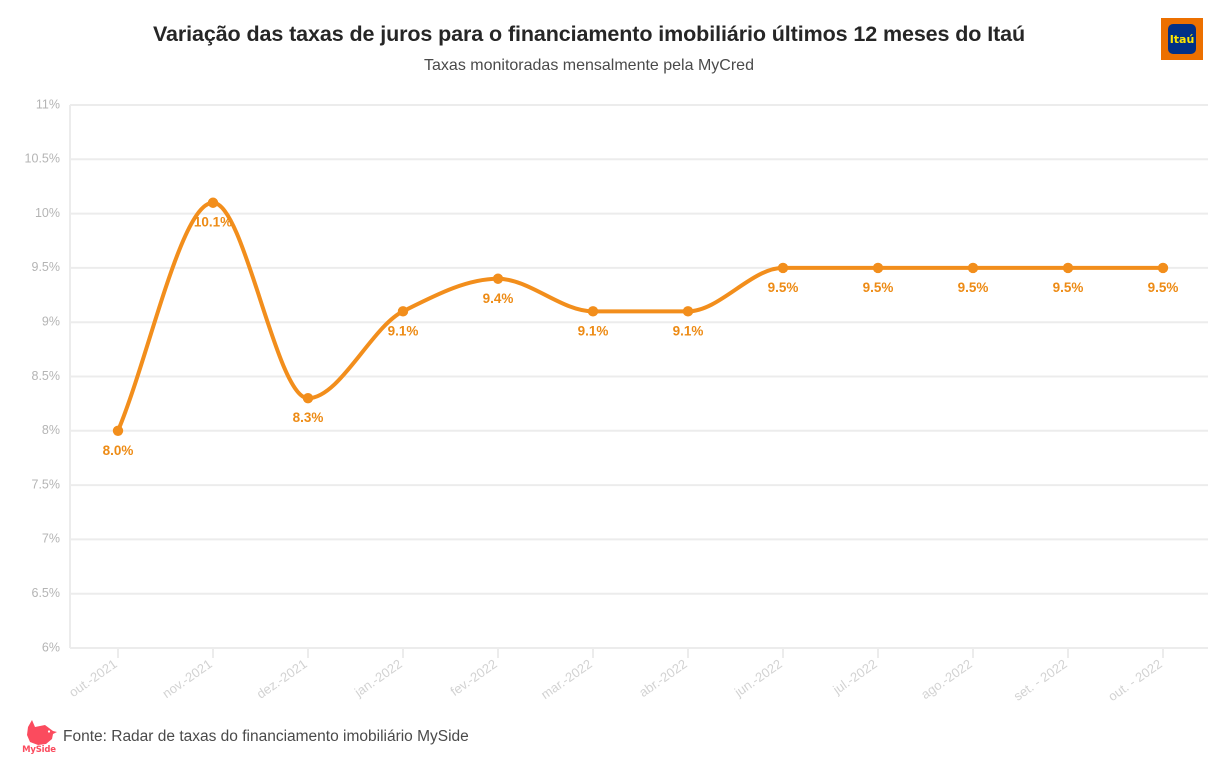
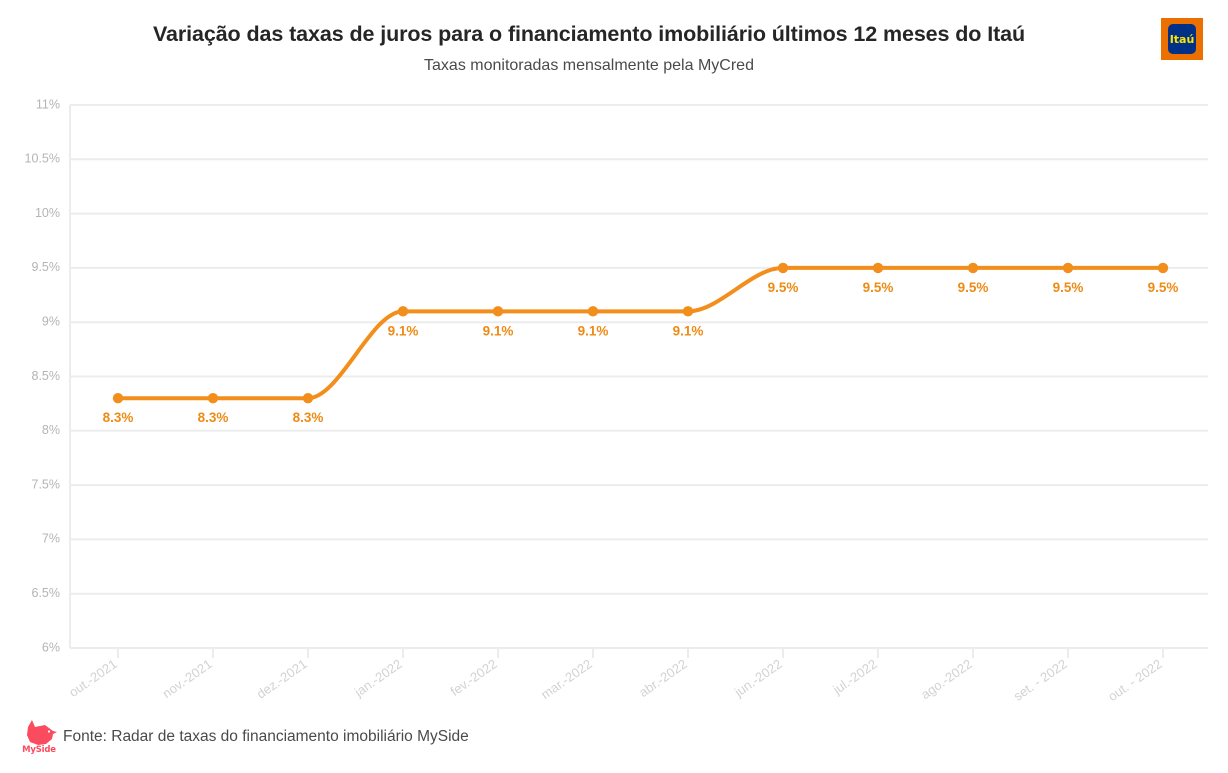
out.-2021: 8.0% -> 8.3%
nov.-2021: 10.1% -> 8.3%
fev.-2022: 9.4% -> 9.1%
